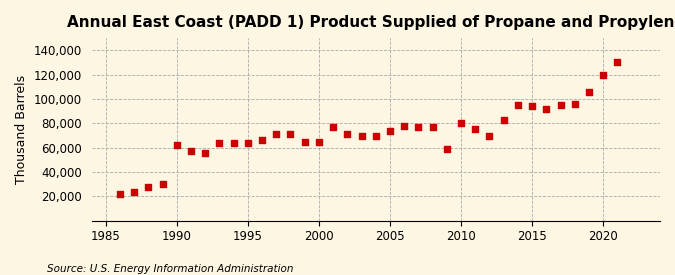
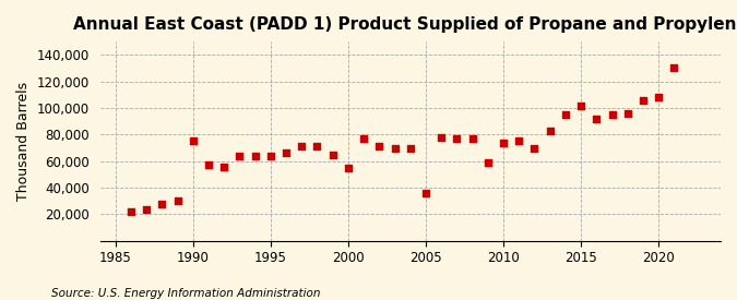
1990: 62,000 -> 75,000
2000: 65,000 -> 55,000
2005: 74,000 -> 36,000
2010: 80,000 -> 74,000
2015: 94,000 -> 102,000
2020: 120,000 -> 108,000
